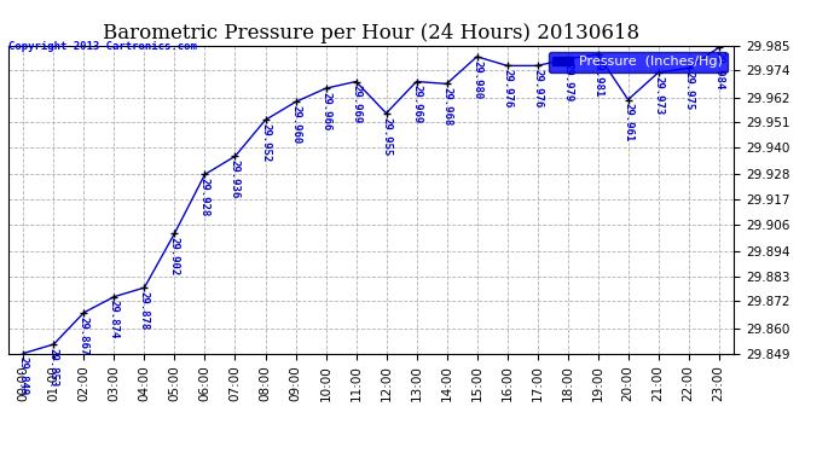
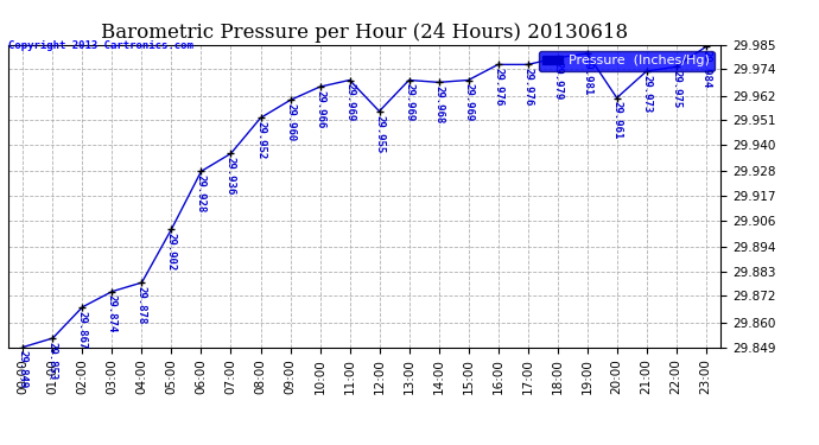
15:00: 29.980 -> 29.969
